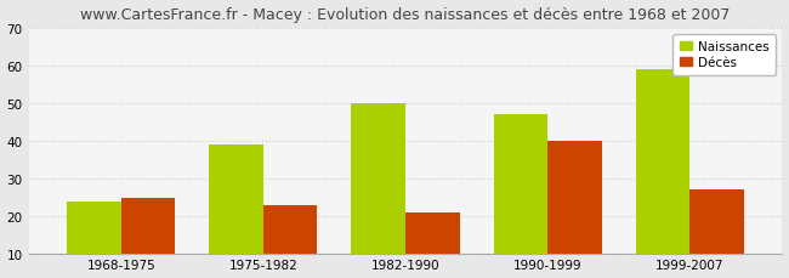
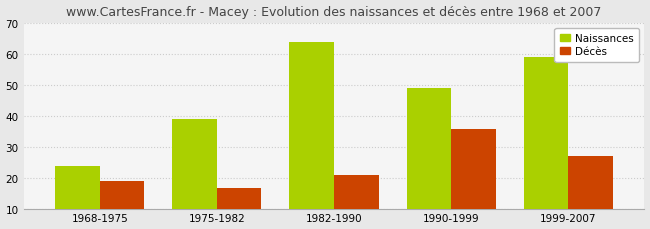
Décès/1968-1975: 25 -> 19
Décès/1975-1982: 23 -> 17
Naissances/1982-1990: 50 -> 64
Naissances/1990-1999: 47 -> 49
Décès/1990-1999: 40 -> 36
